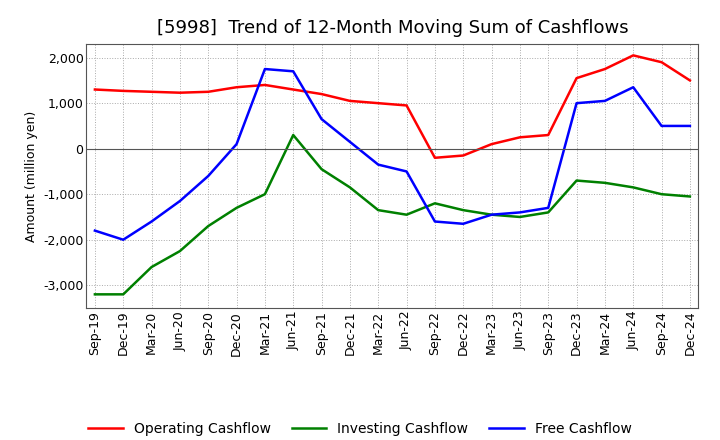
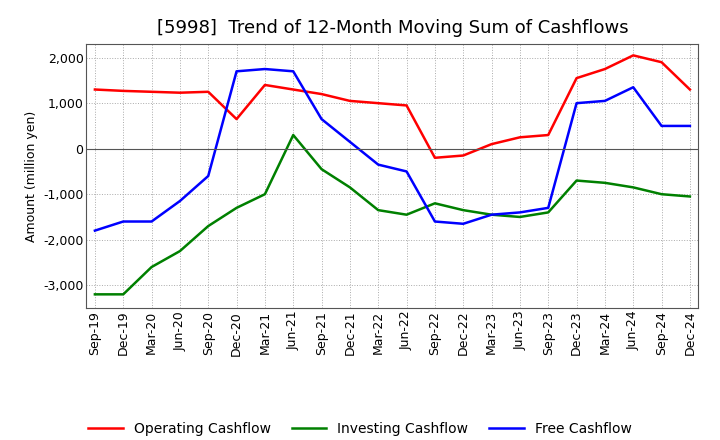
Free Cashflow/Dec-19: -2,000 -> -1,600
Operating Cashflow/Dec-20: 1,350 -> 650
Free Cashflow/Dec-20: 100 -> 1,700
Operating Cashflow/Dec-24: 1,500 -> 1,300
